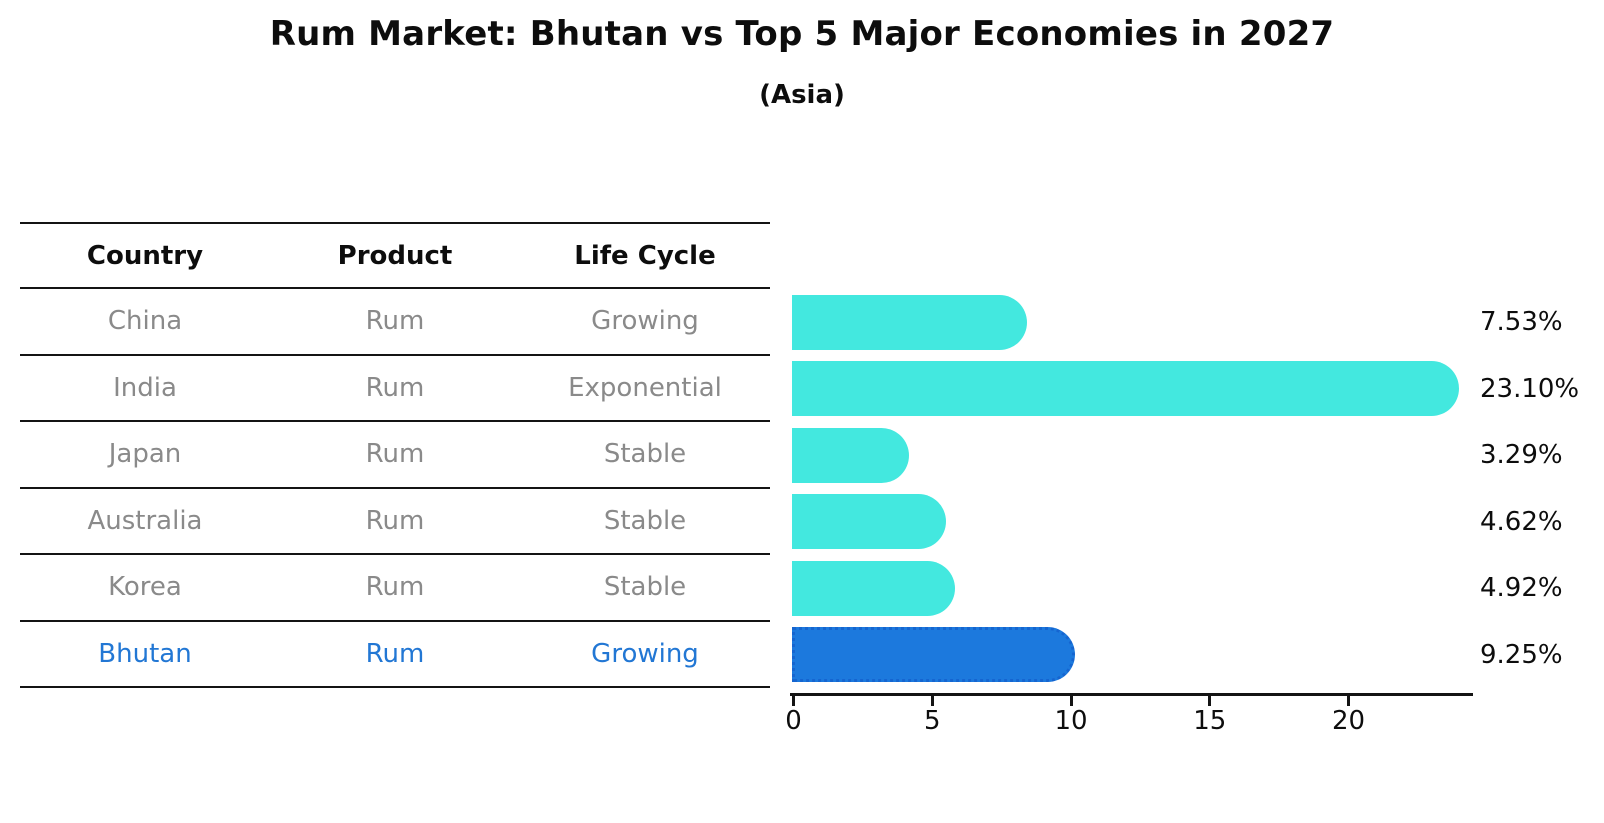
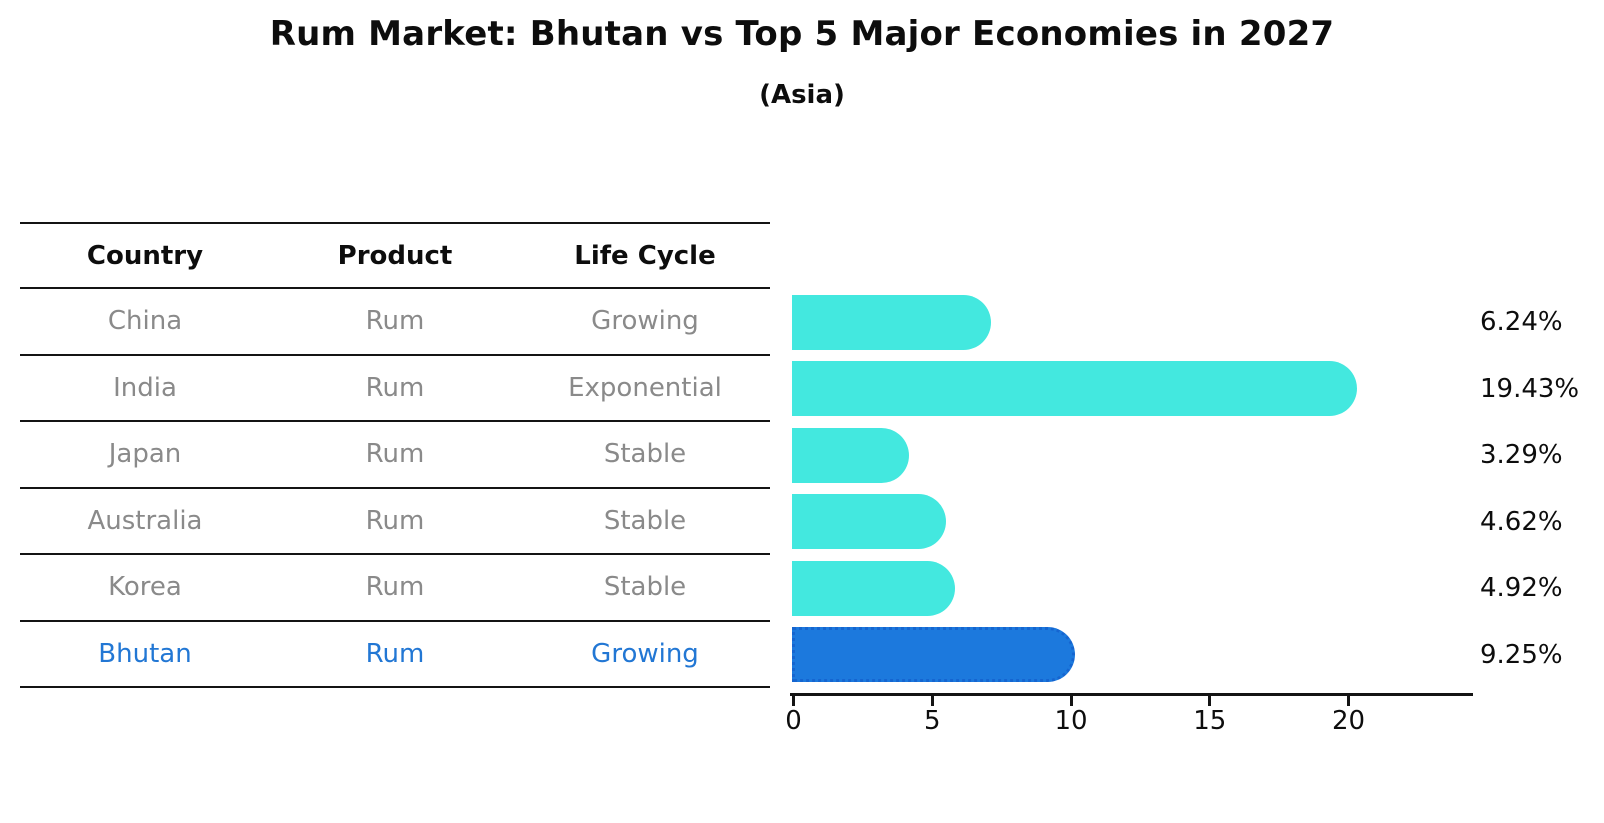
China: 7.53% -> 6.24%
India: 23.10% -> 19.43%
